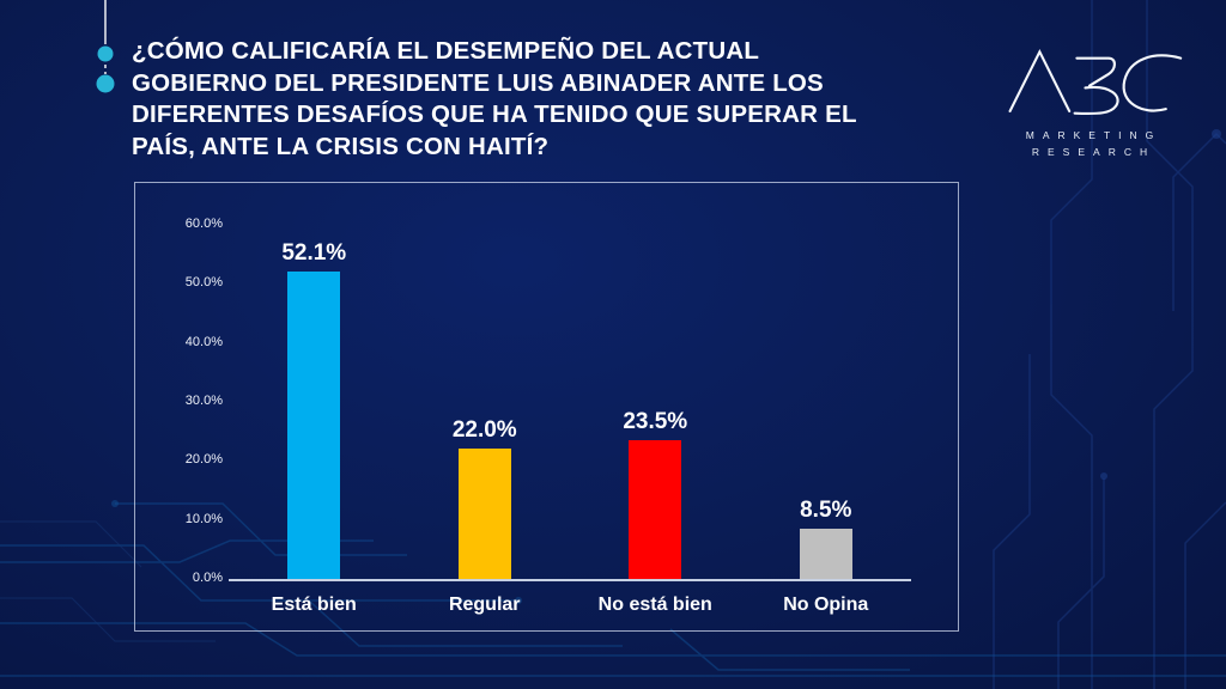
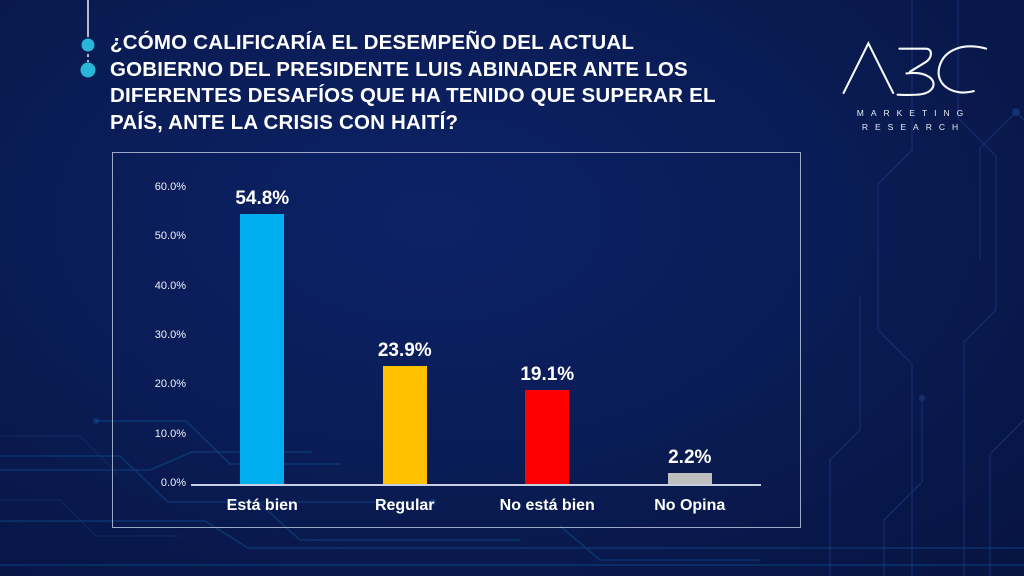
Está bien: 52.1% -> 54.8%
Regular: 22.0% -> 23.9%
No está bien: 23.5% -> 19.1%
No Opina: 8.5% -> 2.2%
